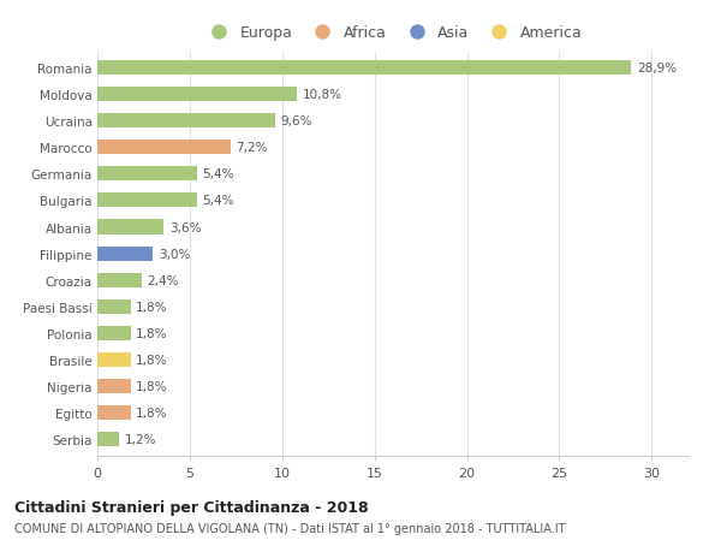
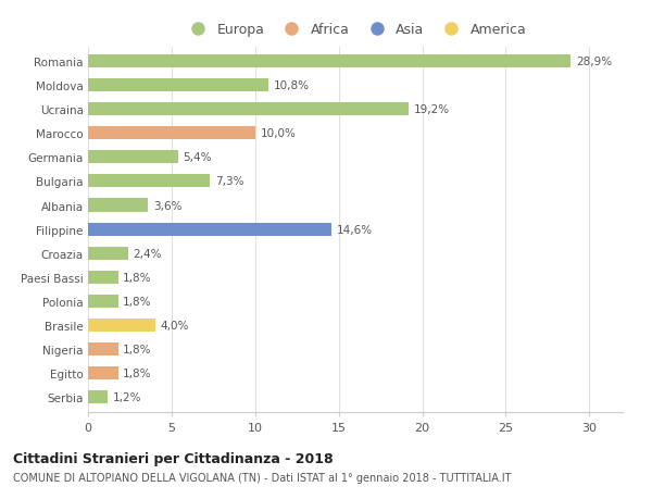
Ucraina: 9,6% -> 19,2%
Marocco: 7,2% -> 10,0%
Bulgaria: 5,4% -> 7,3%
Filippine: 3,0% -> 14,6%
Brasile: 1,8% -> 4,0%
